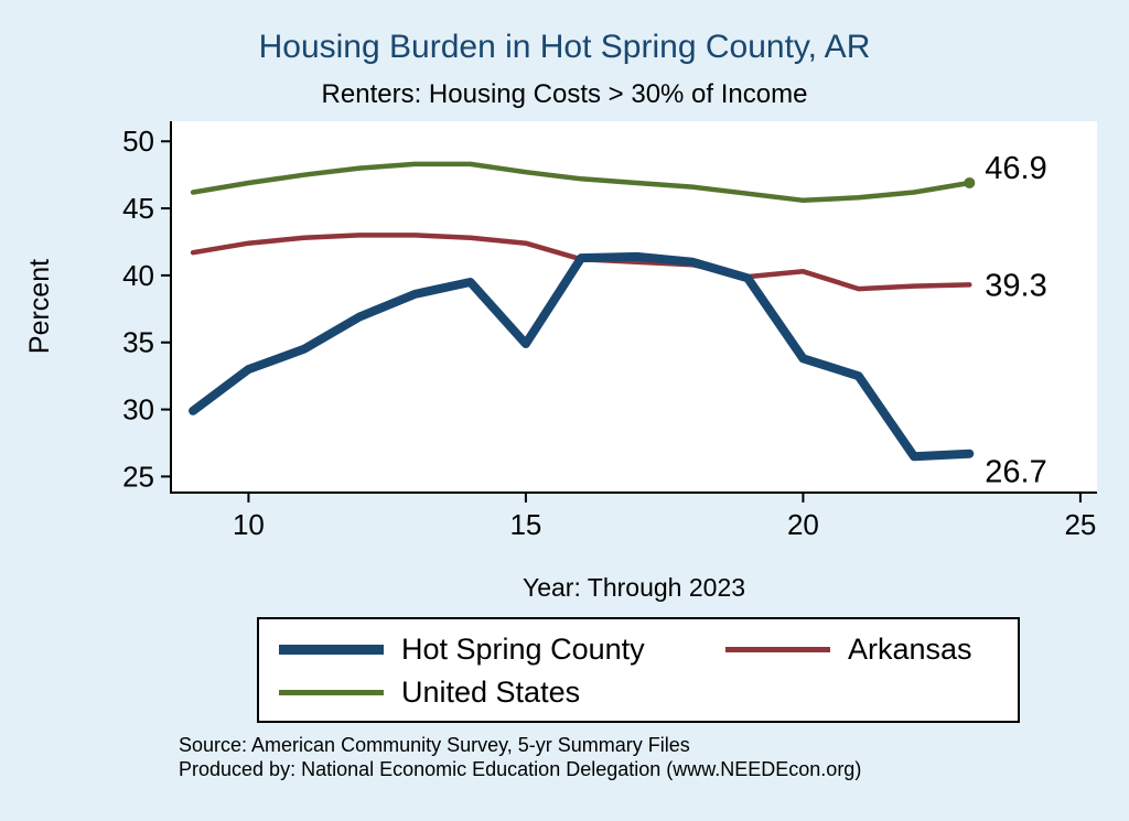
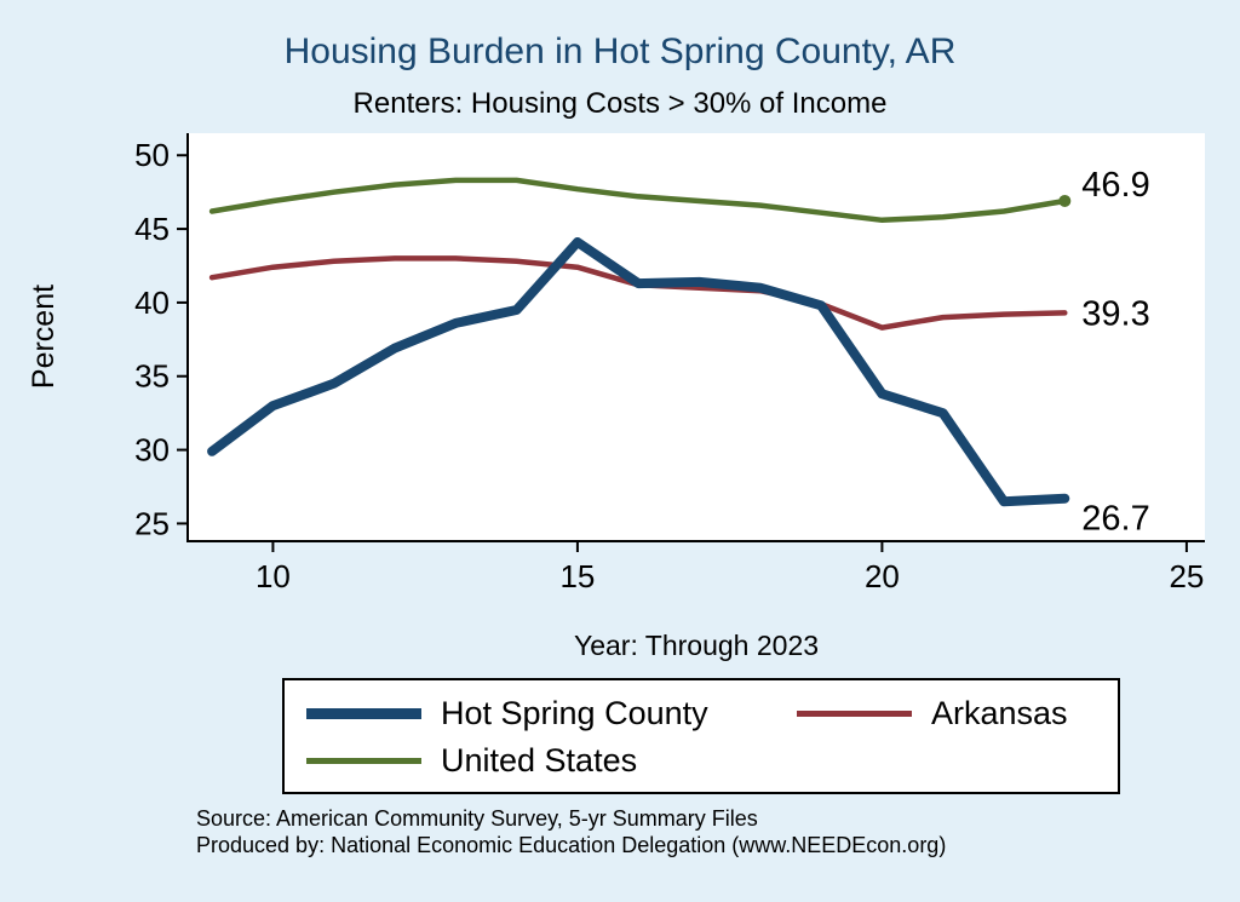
Hot Spring County/15: 34.9 -> 44.1
Arkansas/20: 40.3 -> 38.3
